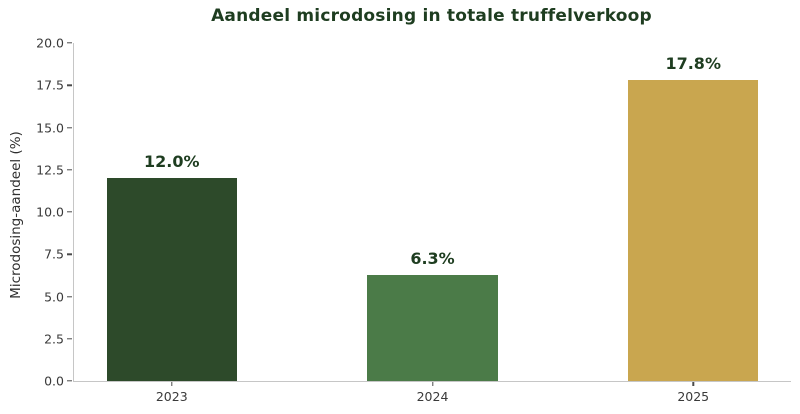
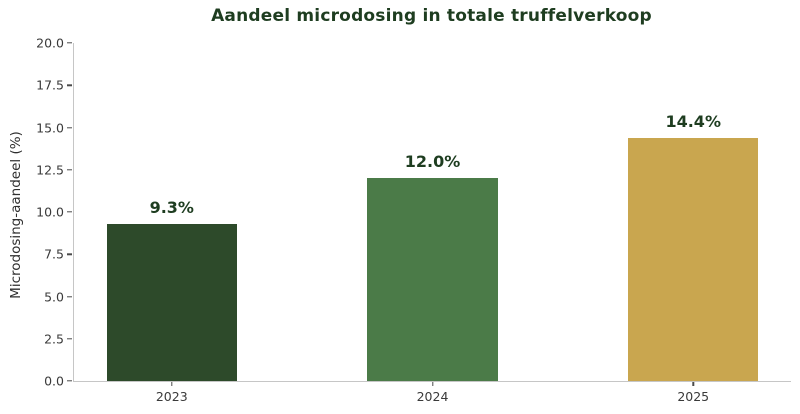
2023: 12.0% -> 9.3%
2024: 6.3% -> 12.0%
2025: 17.8% -> 14.4%
